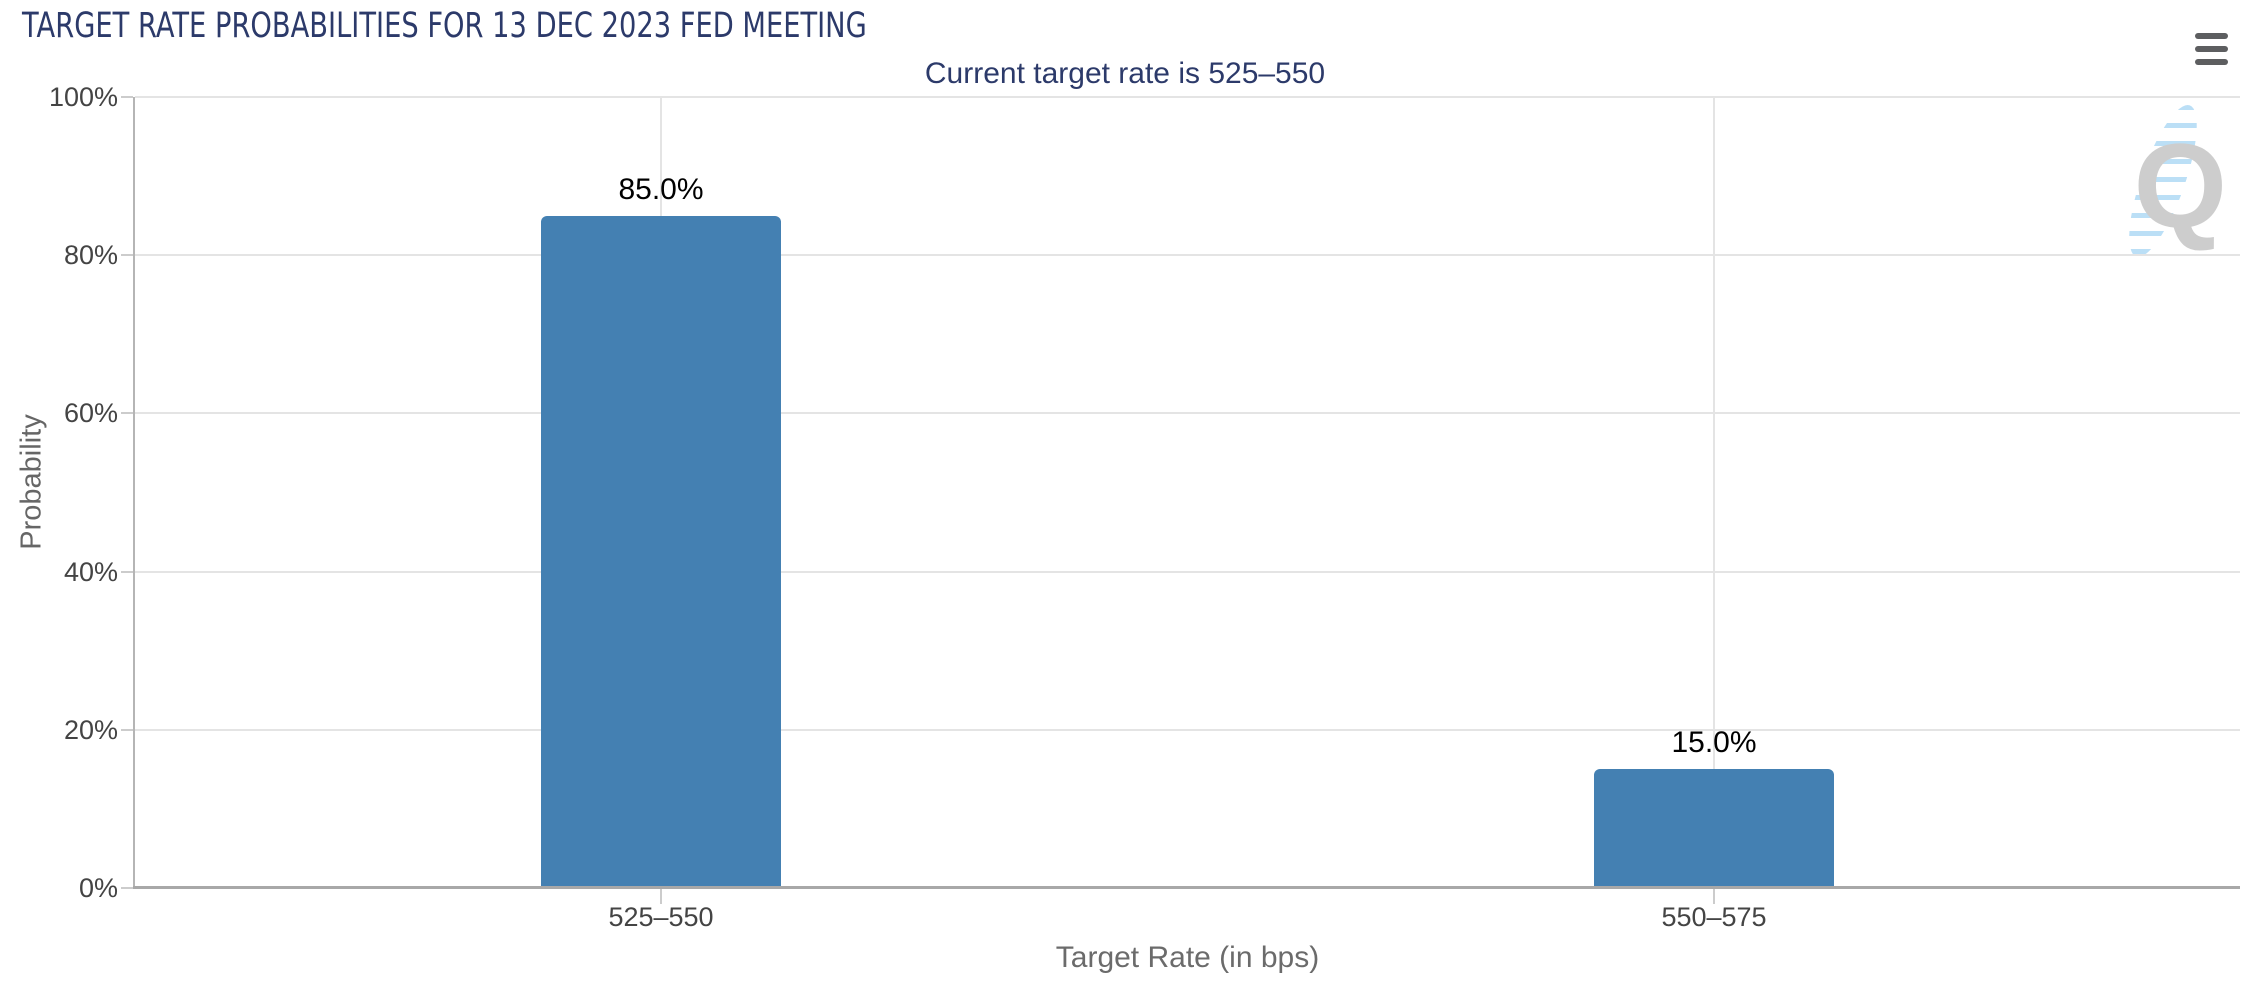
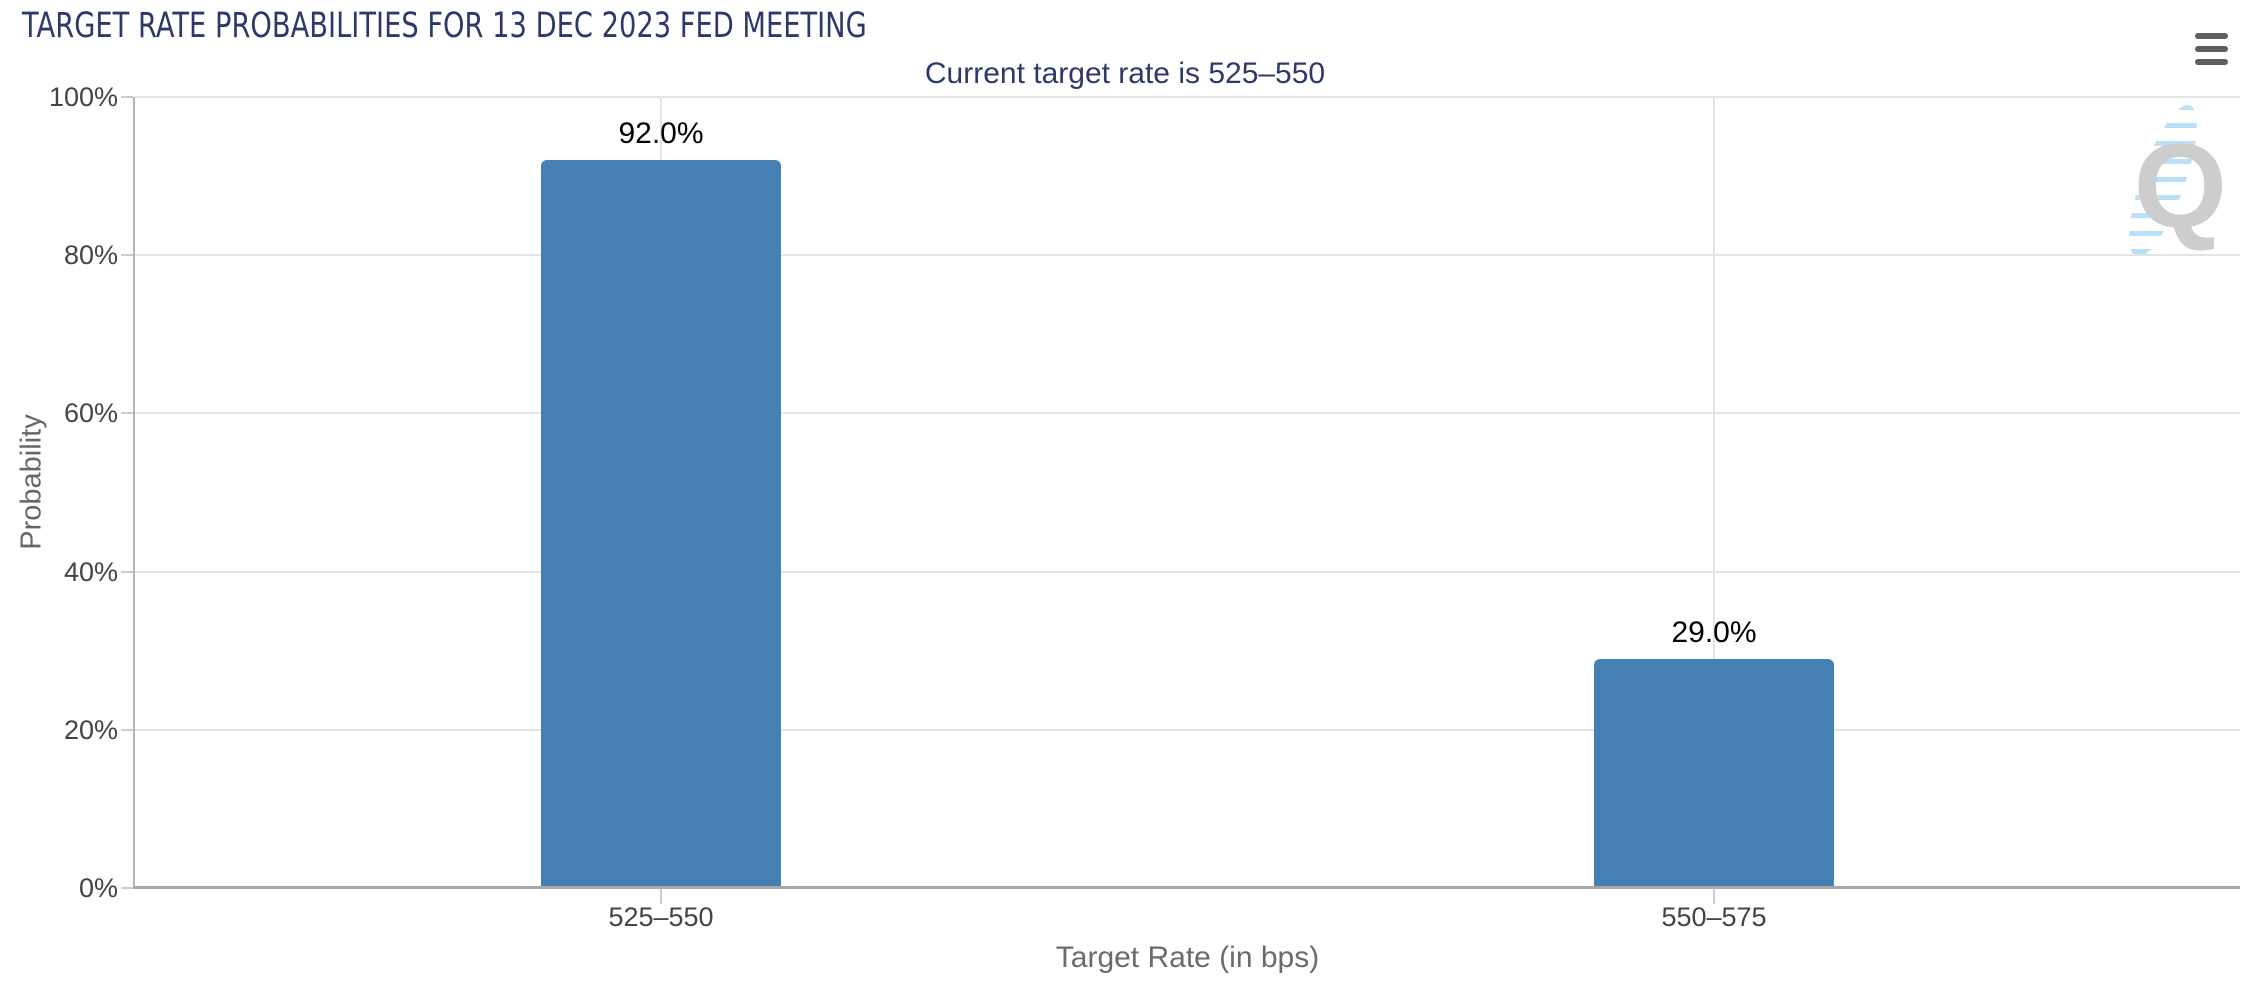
525–550: 85.0% -> 92.0%
550–575: 15.0% -> 29.0%
